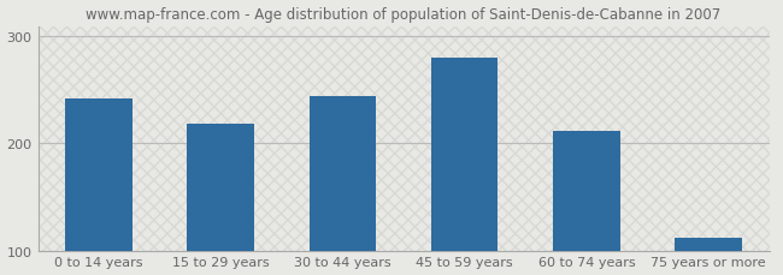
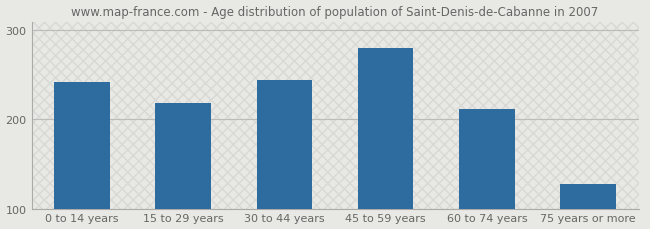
75 years or more: 112 -> 128
